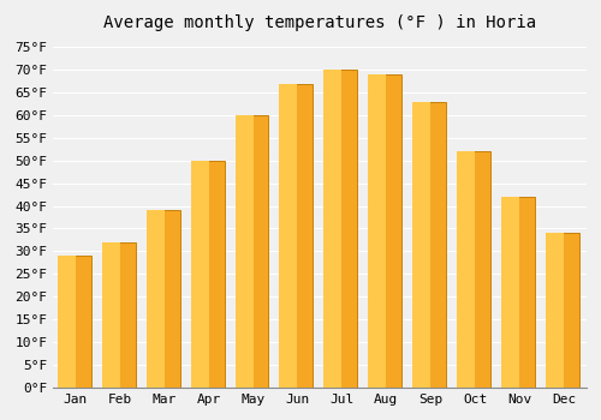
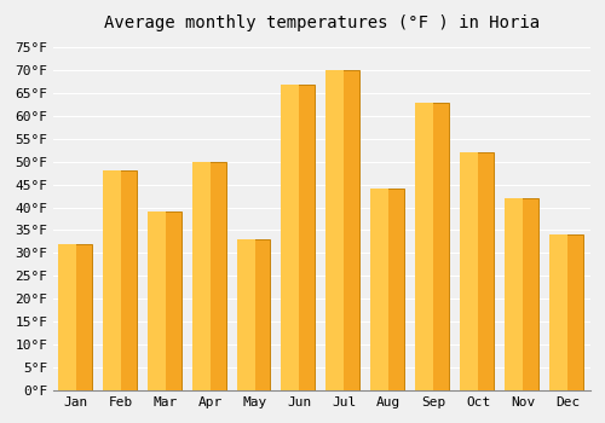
Jan: 29°F -> 32°F
Feb: 32°F -> 48°F
May: 60°F -> 33°F
Aug: 69°F -> 44°F
